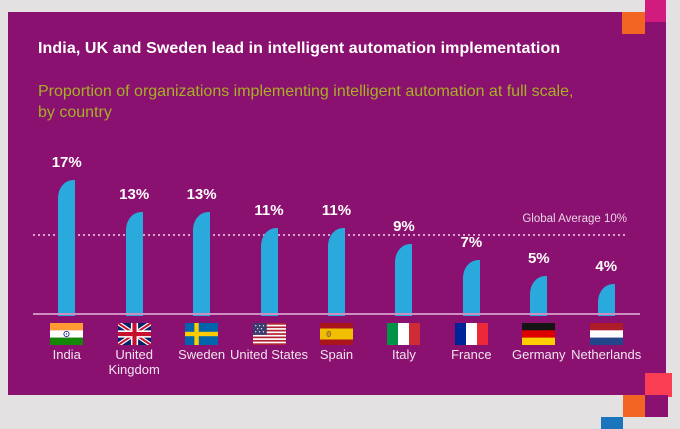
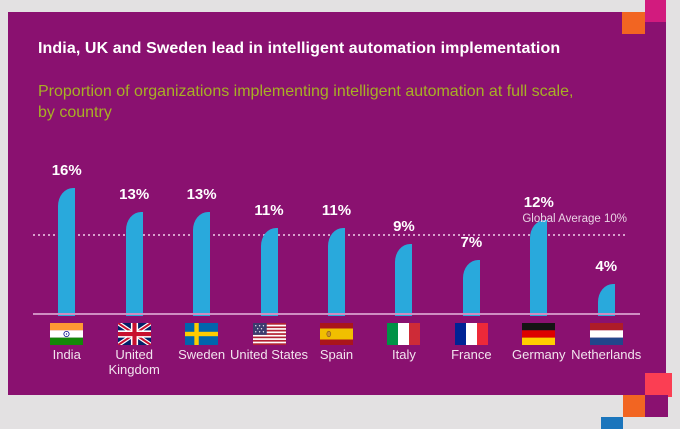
India: 17% -> 16%
Germany: 5% -> 12%
